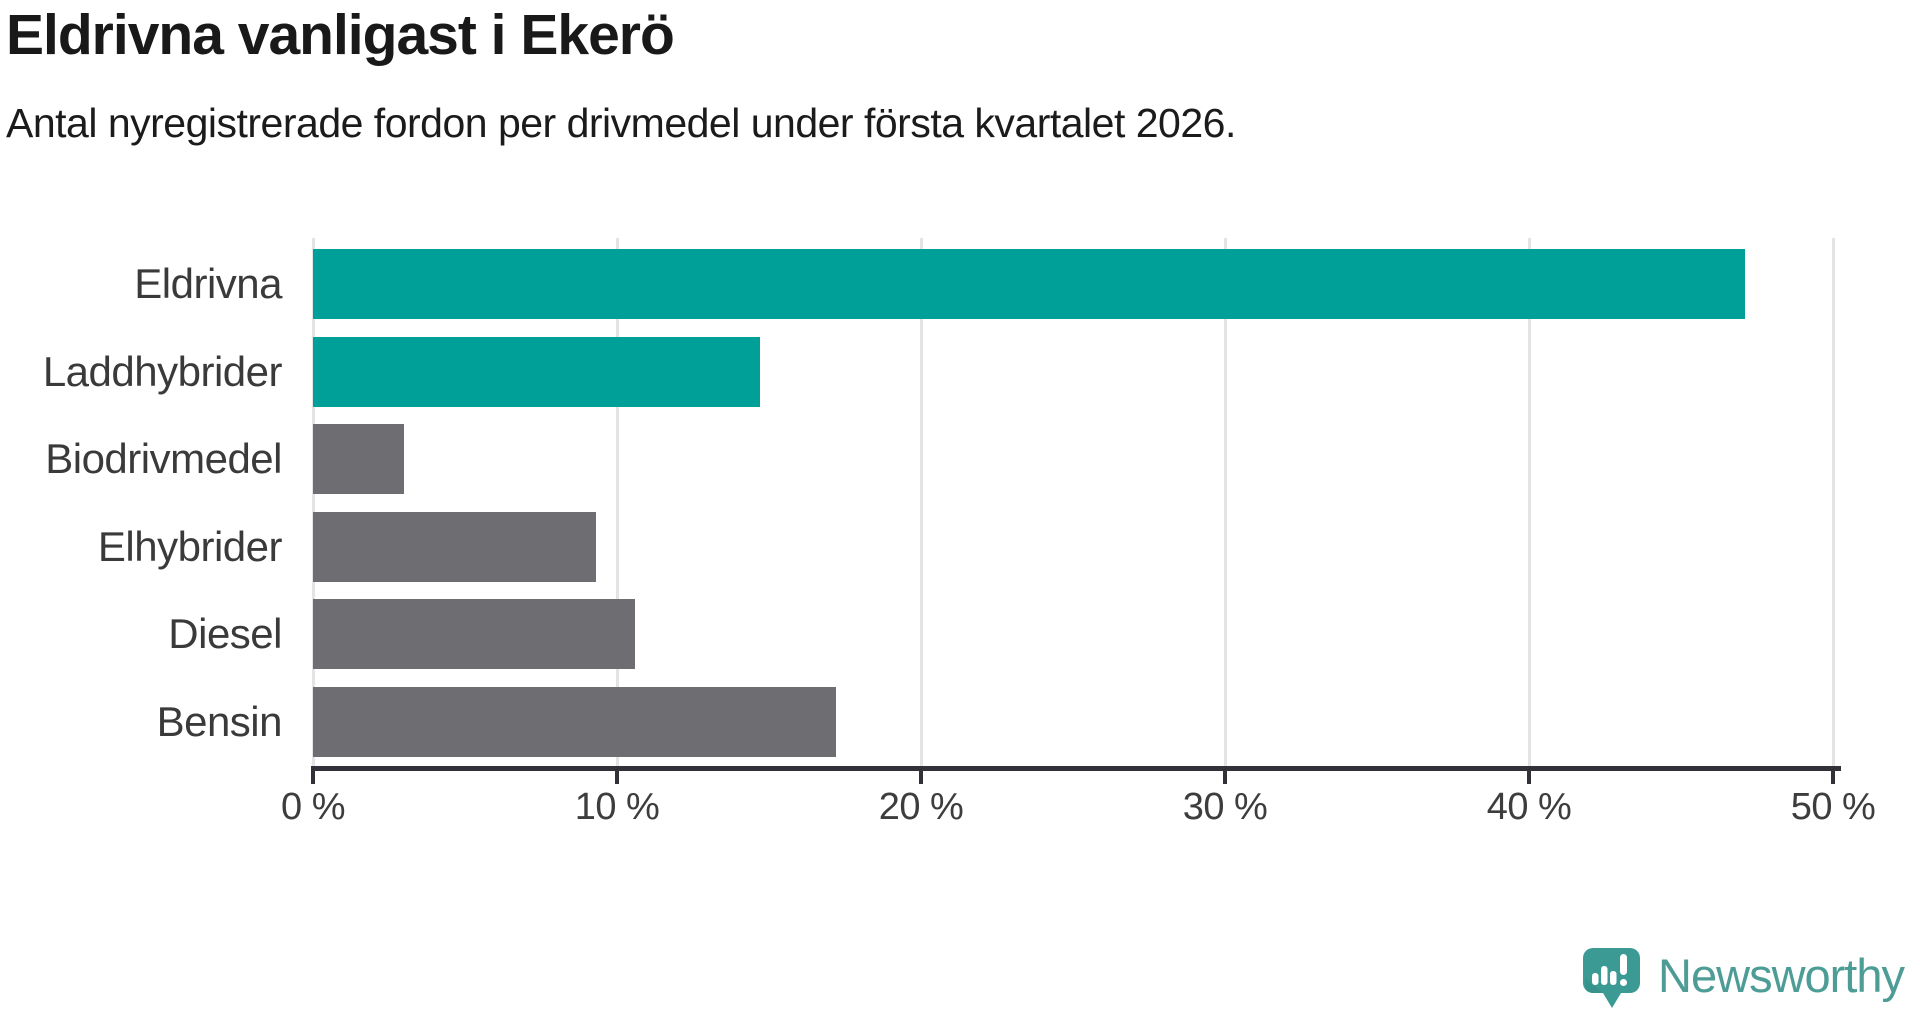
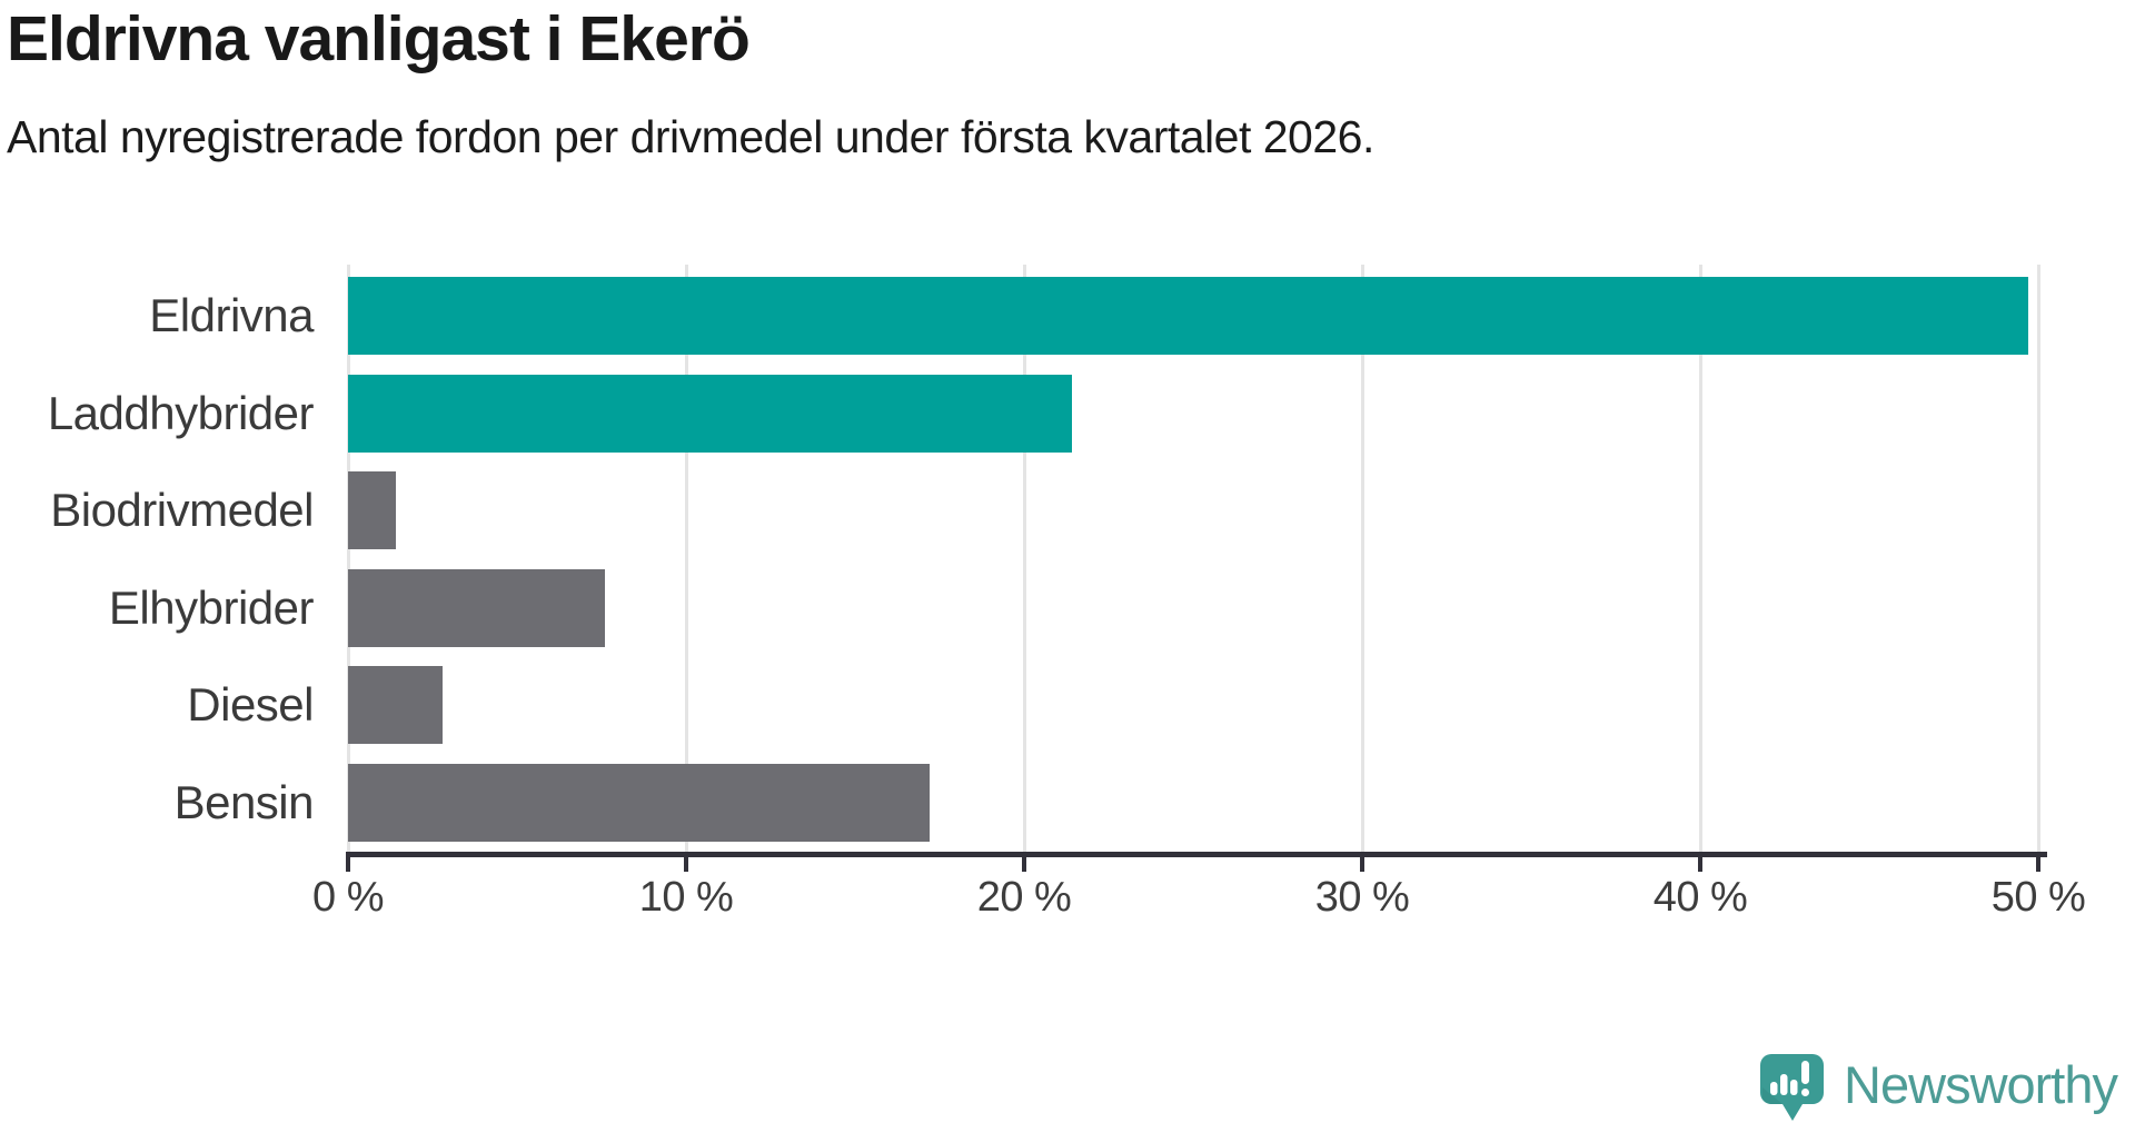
Eldrivna: 47.1% -> 49.7%
Laddhybrider: 14.7% -> 21.4%
Biodrivmedel: 3.0% -> 1.4%
Elhybrider: 9.3% -> 7.6%
Diesel: 10.6% -> 2.8%
